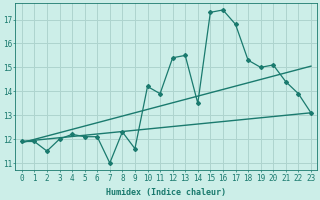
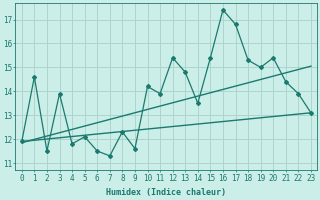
1: 11.9 -> 14.6
3: 12.0 -> 13.9
4: 12.2 -> 11.8
6: 12.1 -> 11.5
7: 11.0 -> 11.3
13: 15.5 -> 14.8
15: 17.3 -> 15.4
20: 15.1 -> 15.4
